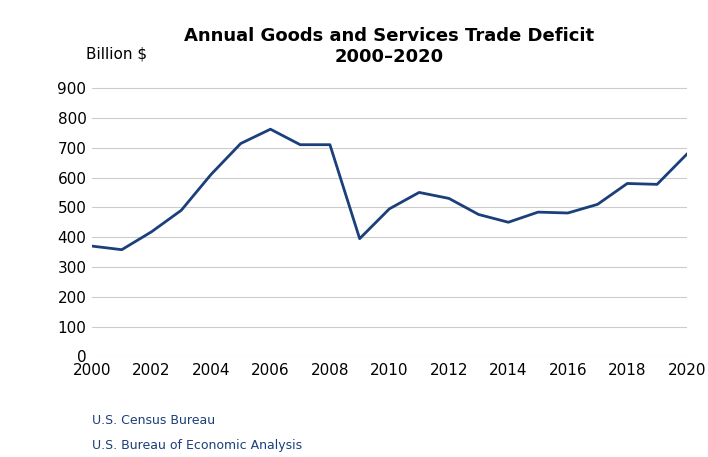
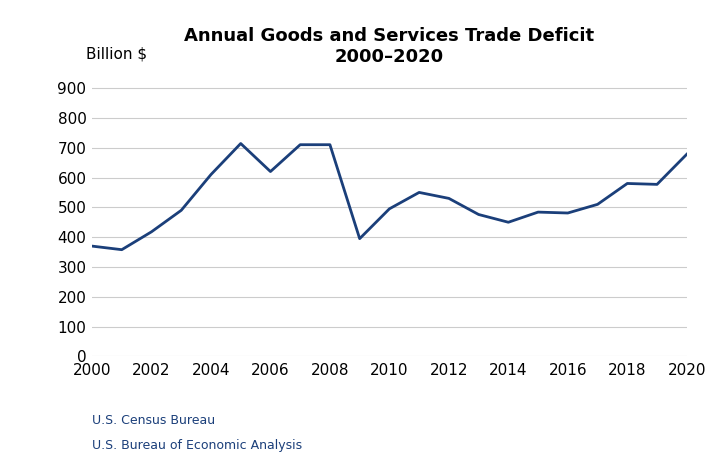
2006: 762 -> 620
